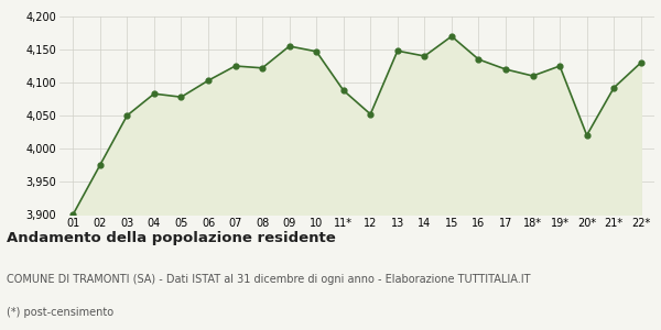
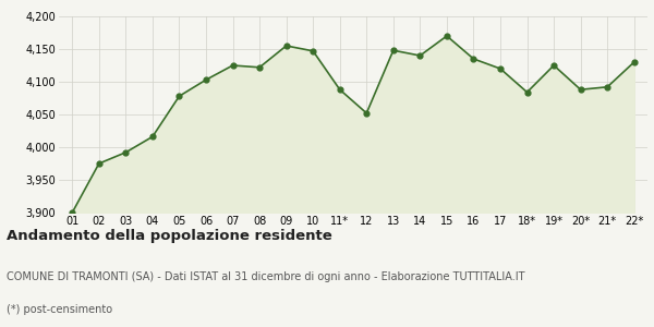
03: 4,050 -> 3,992
04: 4,083 -> 4,016
18*: 4,110 -> 4,084
20*: 4,020 -> 4,088
